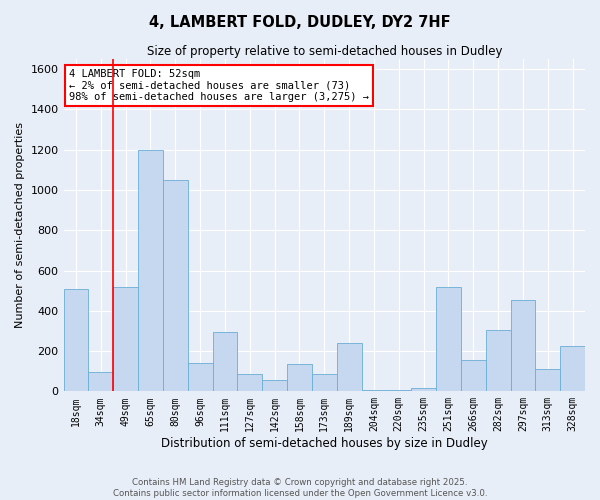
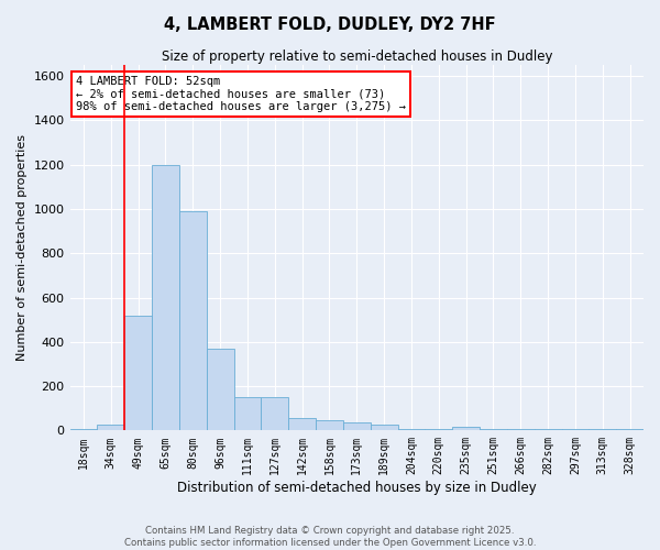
18sqm: 510 -> 5
34sqm: 95 -> 25
80sqm: 1050 -> 990
96sqm: 140 -> 370
111sqm: 295 -> 150
127sqm: 85 -> 150
158sqm: 135 -> 45
173sqm: 85 -> 35
189sqm: 240 -> 25
251sqm: 520 -> 5
266sqm: 155 -> 5
282sqm: 305 -> 5
297sqm: 455 -> 5
313sqm: 110 -> 5
328sqm: 225 -> 5
